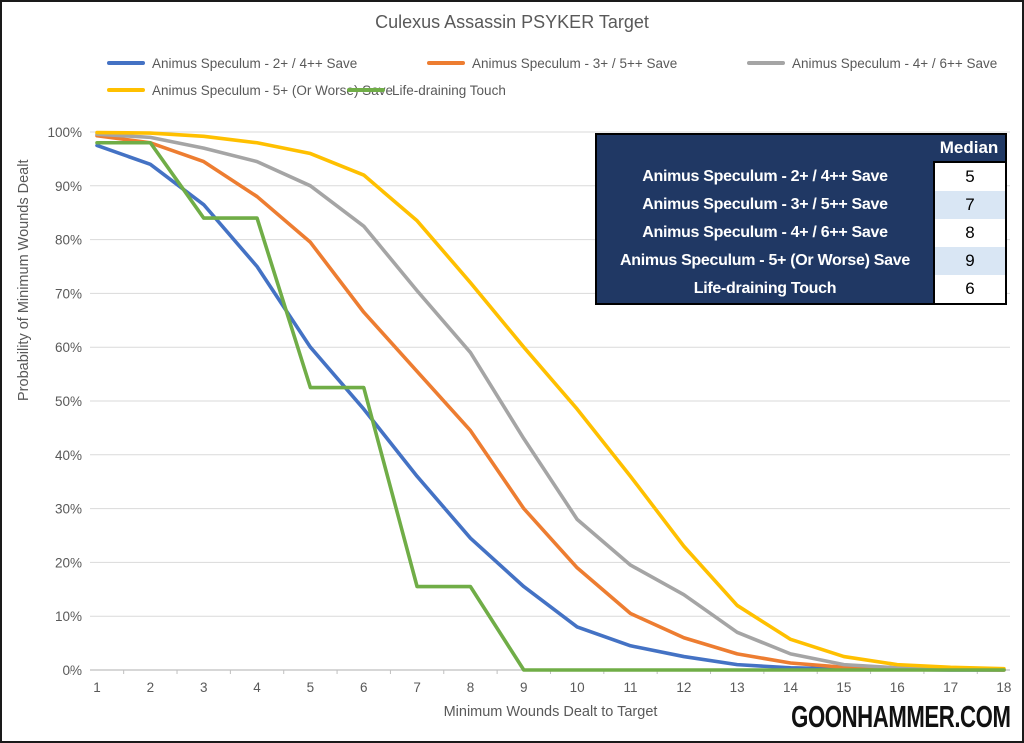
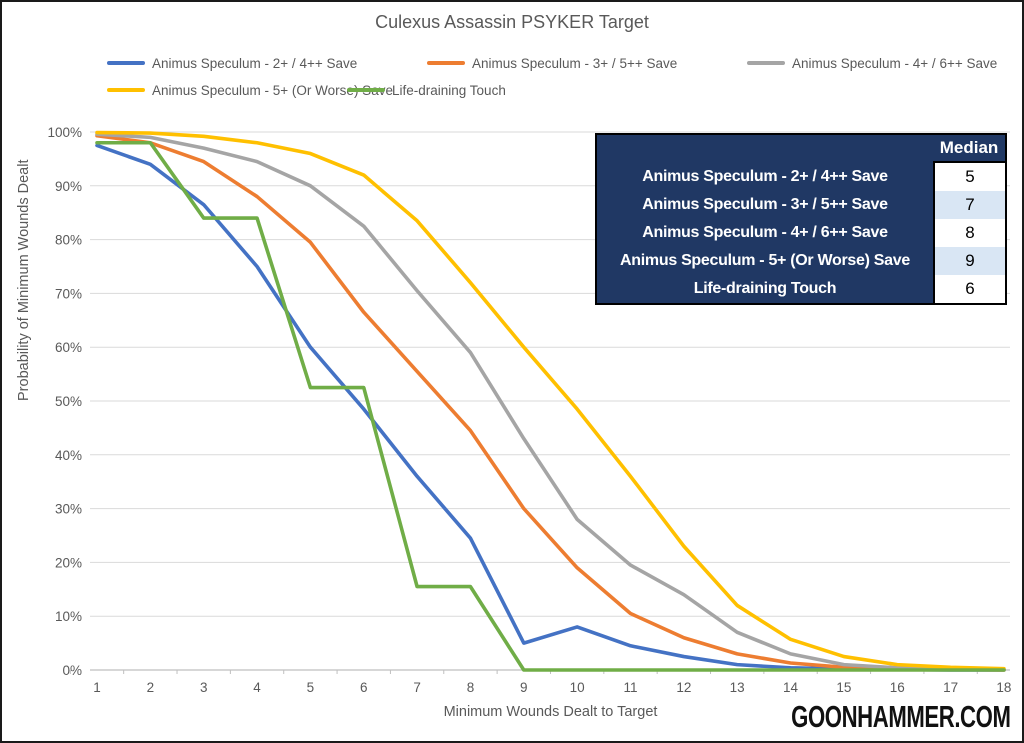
Animus Speculum - 2+ / 4++ Save/9: 16% -> 5%
